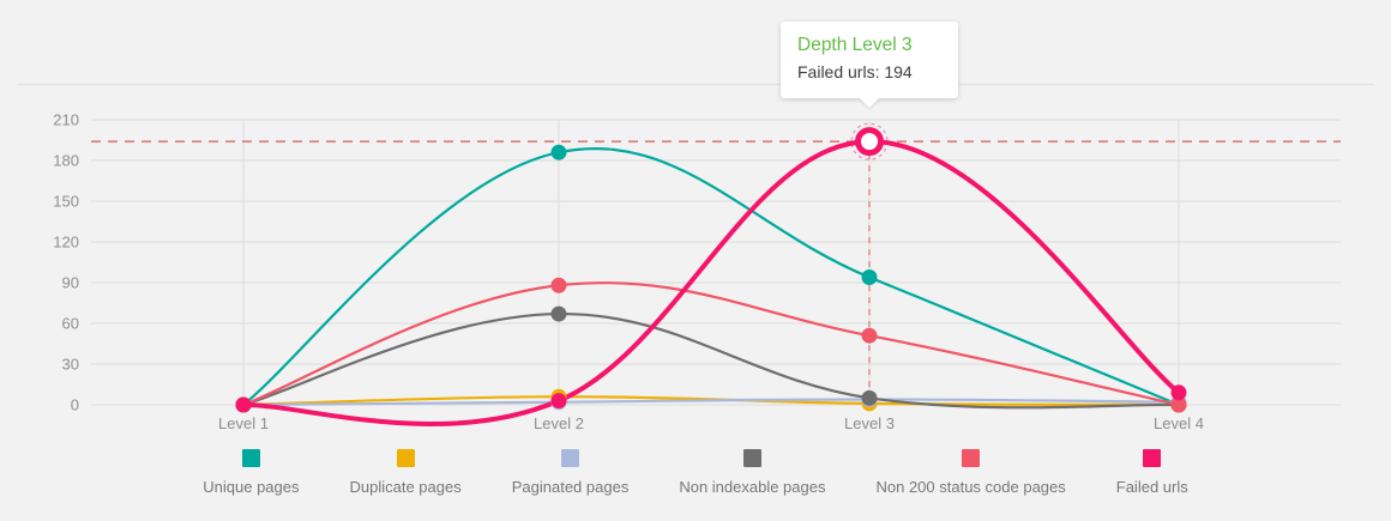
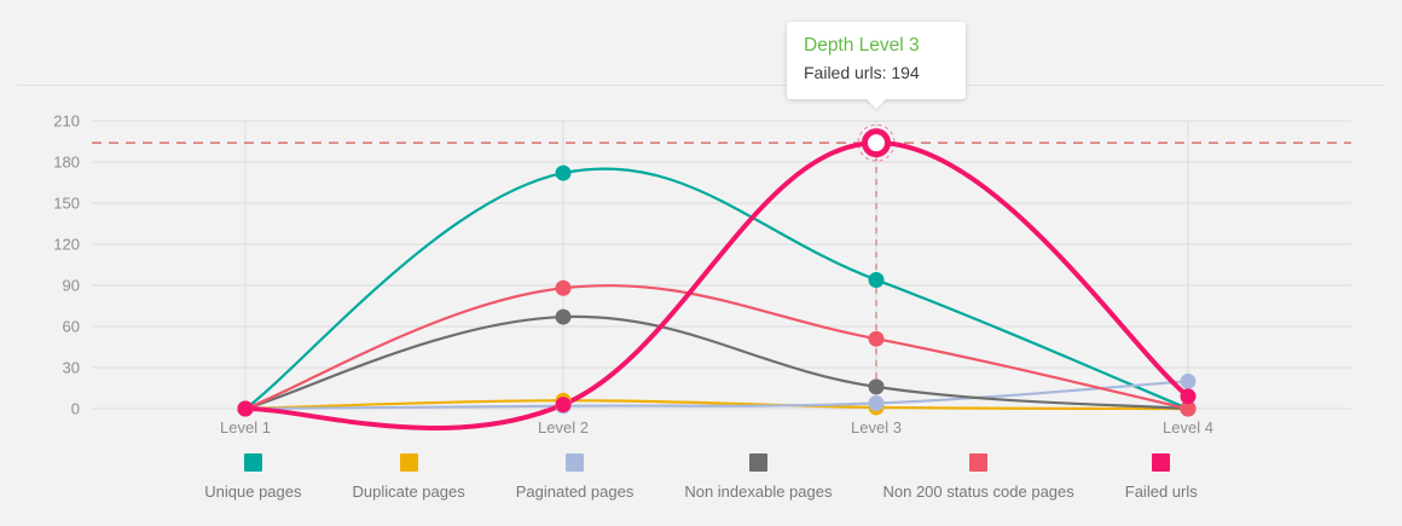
Unique pages/Level 2: 186 -> 172
Non indexable pages/Level 3: 5 -> 16
Paginated pages/Level 4: 2 -> 20
